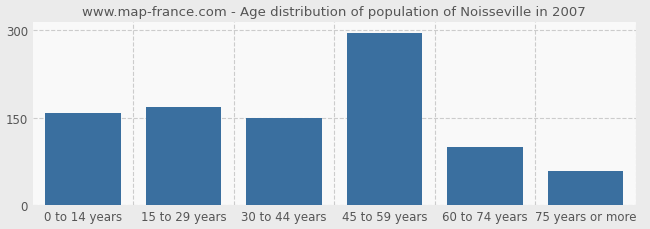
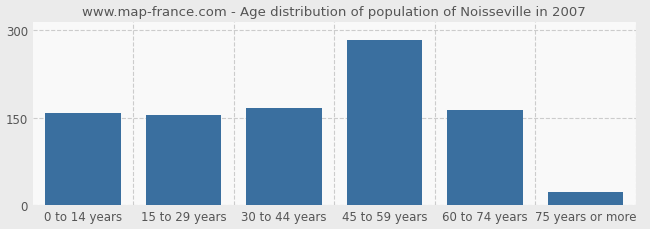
15 to 29 years: 168 -> 155
30 to 44 years: 150 -> 167
45 to 59 years: 296 -> 283
60 to 74 years: 100 -> 163
75 years or more: 58 -> 22
